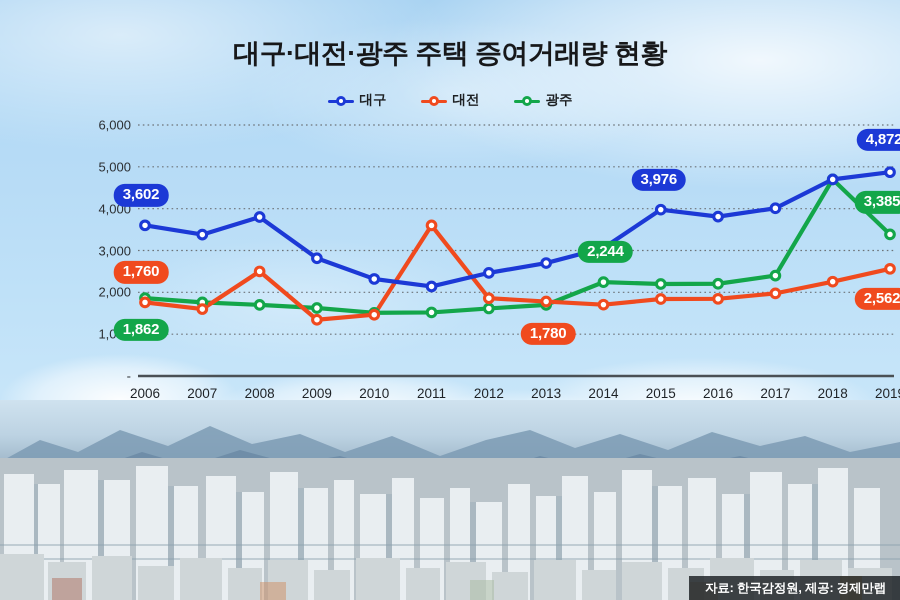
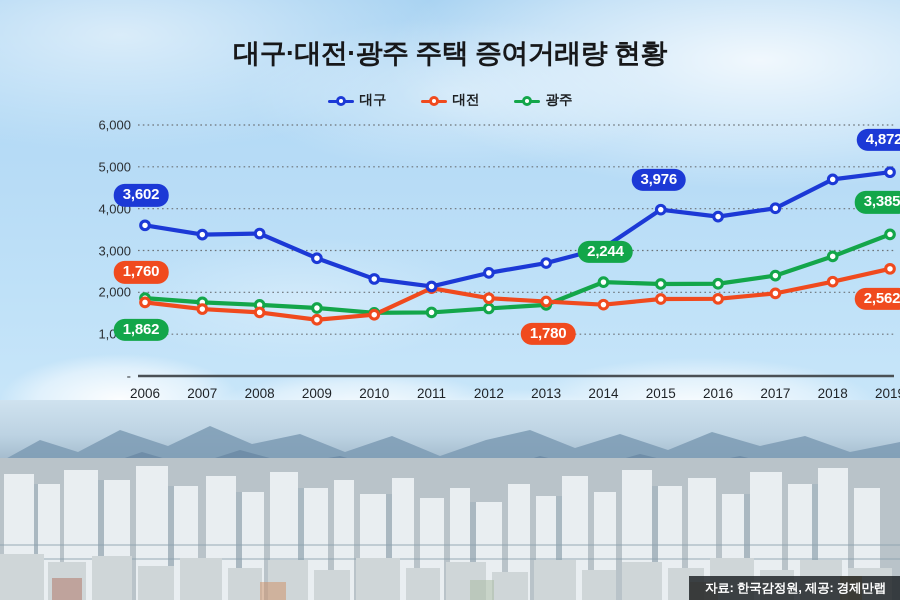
대구/2008: 3800 -> 3400
대전/2008: 2500 -> 1500
대전/2011: 3600 -> 2100
광주/2018: 4700 -> 2900
